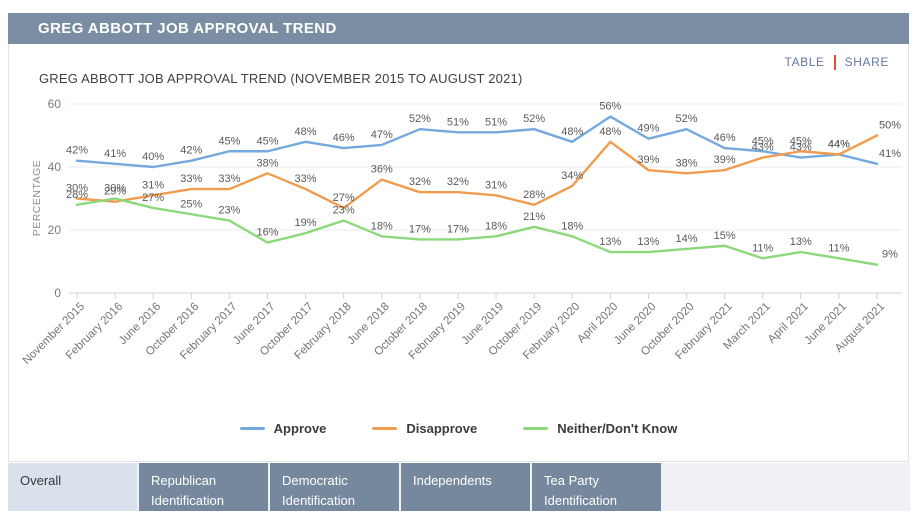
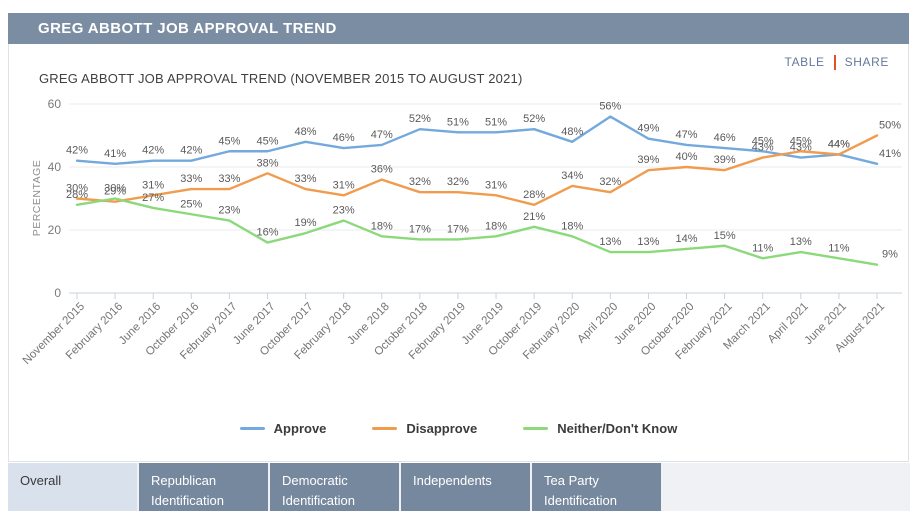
Approve/June 2016: 40% -> 42%
Disapprove/February 2018: 27% -> 31%
Disapprove/April 2020: 48% -> 32%
Approve/October 2020: 52% -> 47%
Disapprove/October 2020: 38% -> 40%
